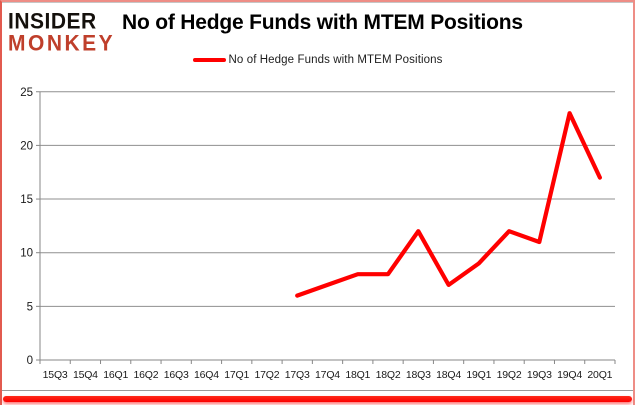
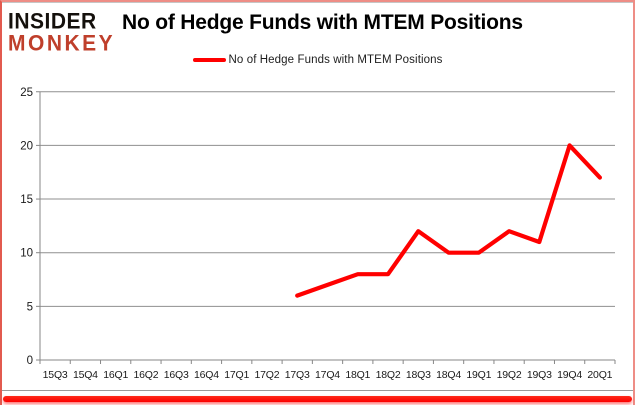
18Q4: 7 -> 10
19Q1: 9 -> 10
19Q4: 23 -> 20
